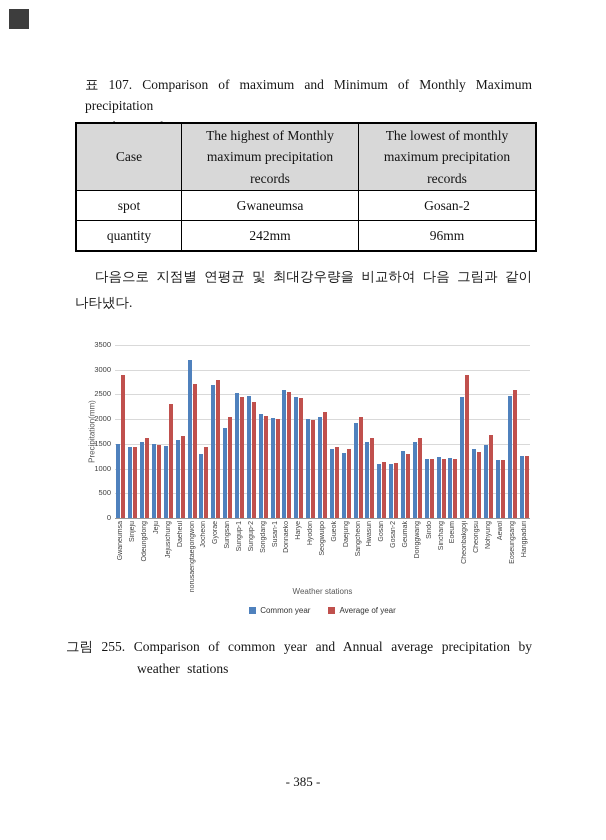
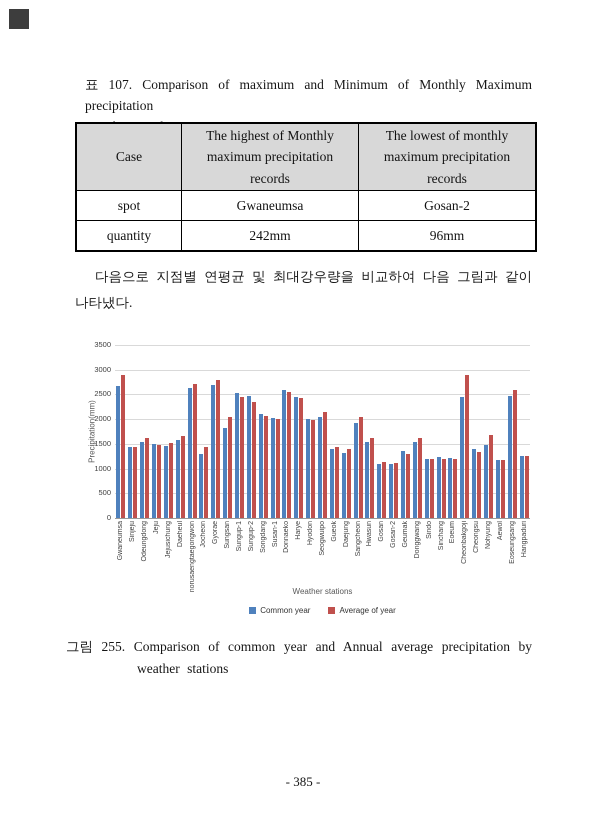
Common year/Gwaneumsa: 1500 -> 2700
Average of year/Jejusichung: 2300 -> 1500
Common year/norusaengtaegongwon: 3200 -> 2600
